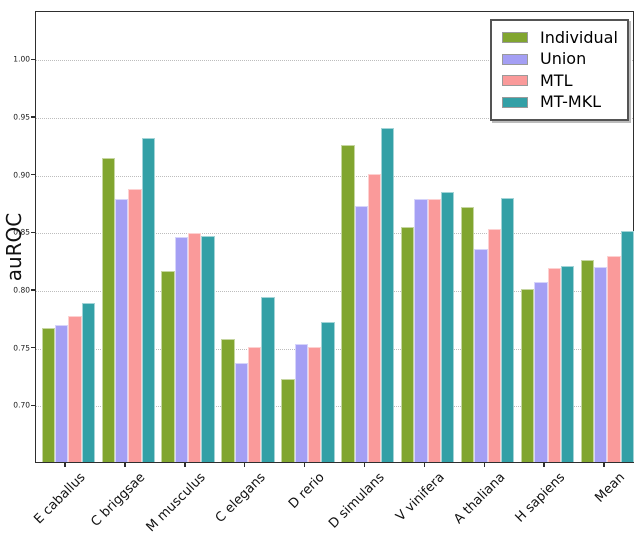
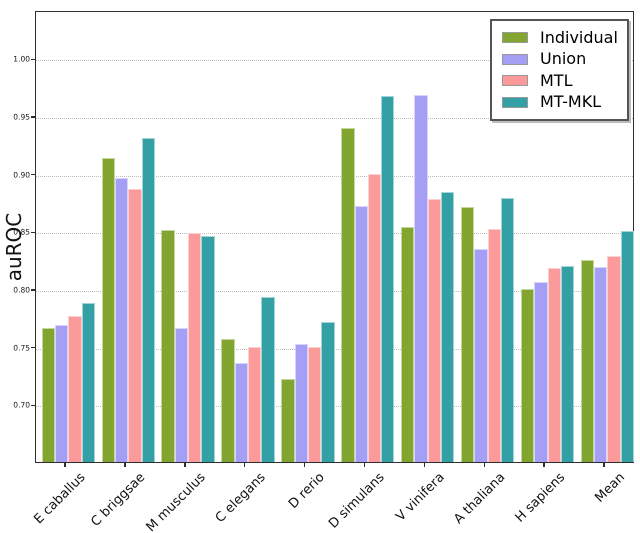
Union/C briggsae: 0.878 -> 0.896
Individual/M musculus: 0.816 -> 0.851
Union/M musculus: 0.845 -> 0.766
Individual/D simulans: 0.925 -> 0.940
MT-MKL/D simulans: 0.940 -> 0.967
Union/V vinifera: 0.878 -> 0.968
